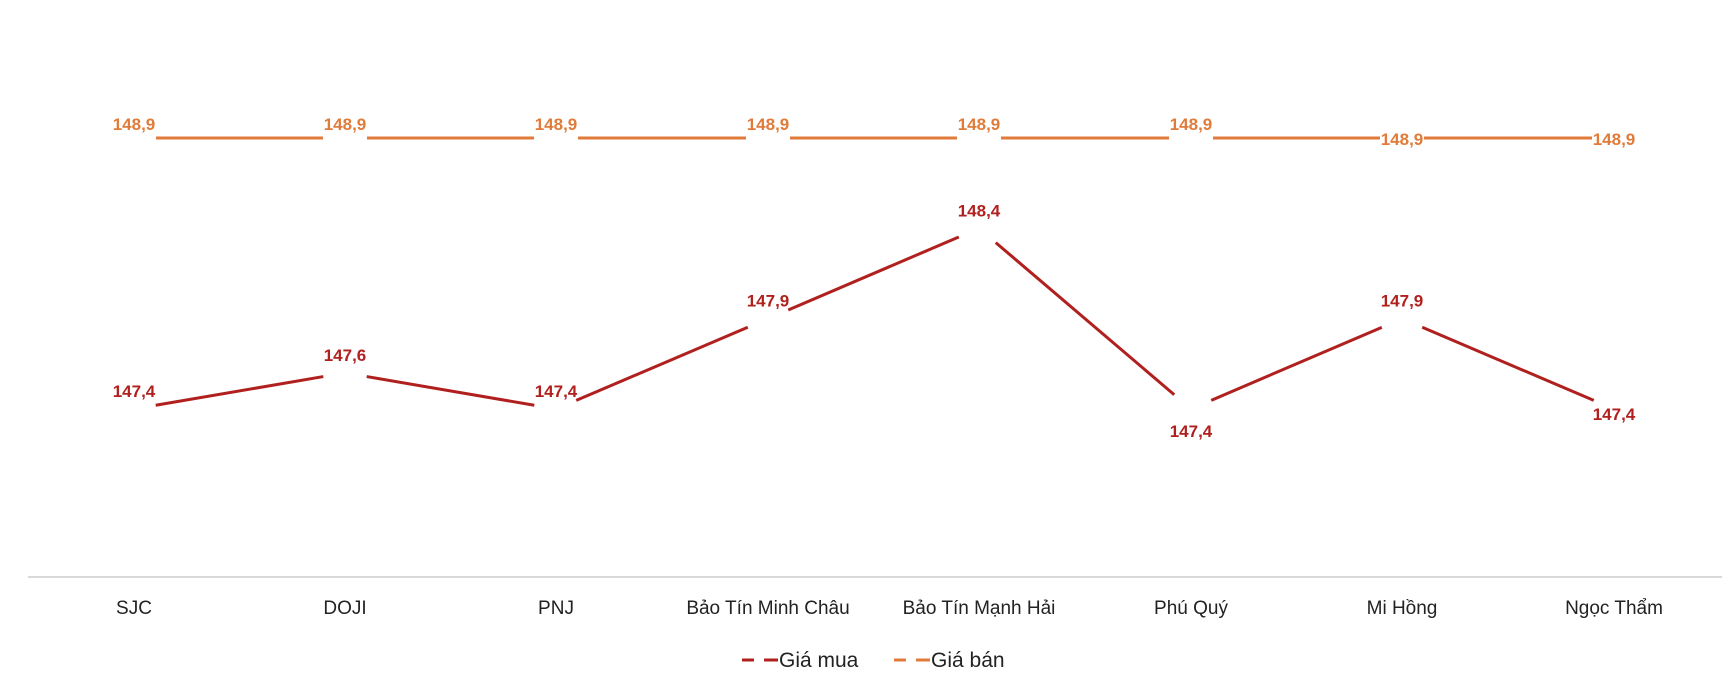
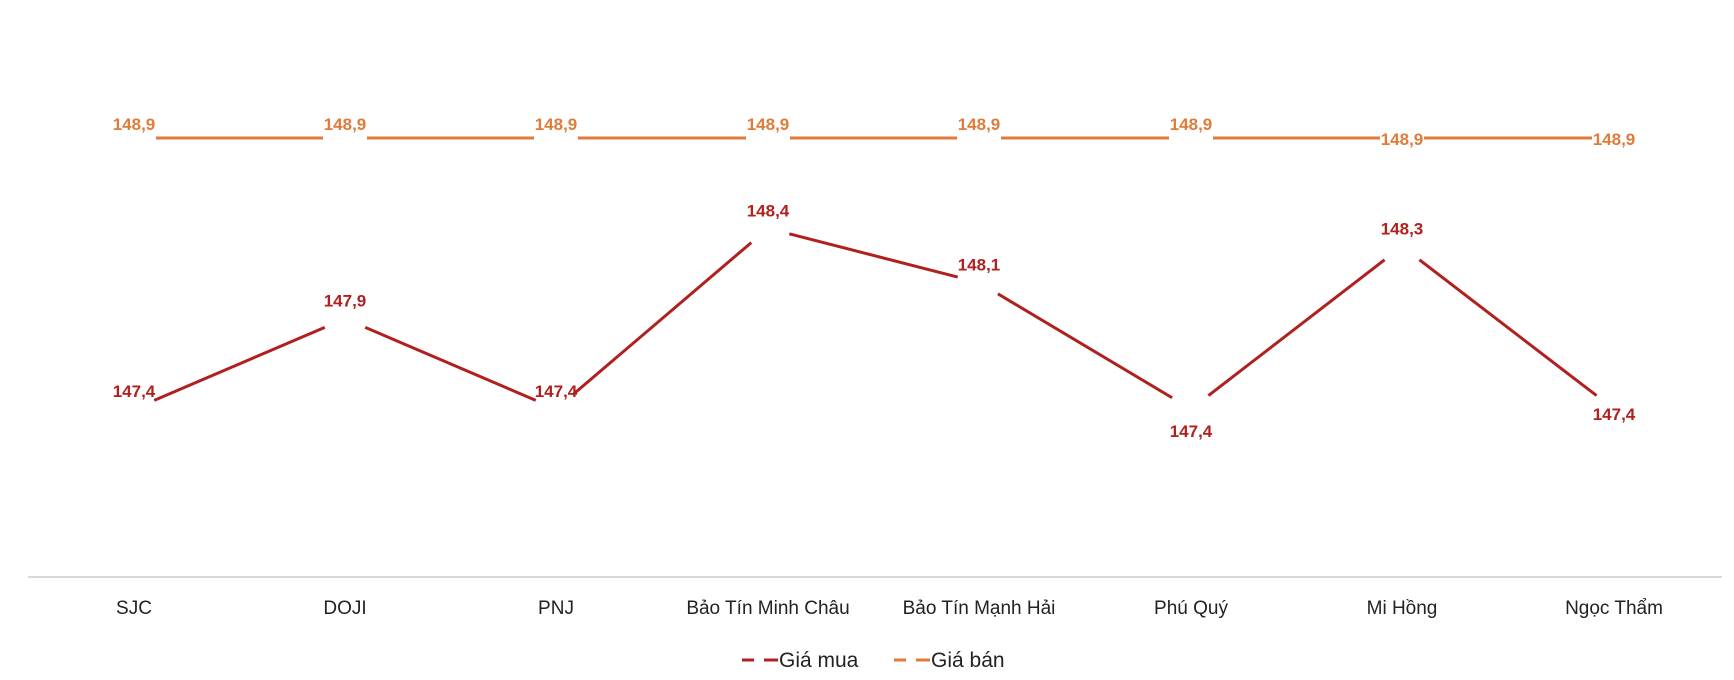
Giá mua/DOJI: 147,6 -> 147,9
Giá mua/Bảo Tín Minh Châu: 147,9 -> 148,4
Giá mua/Bảo Tín Mạnh Hải: 148,4 -> 148,1
Giá mua/Mi Hồng: 147,9 -> 148,3
